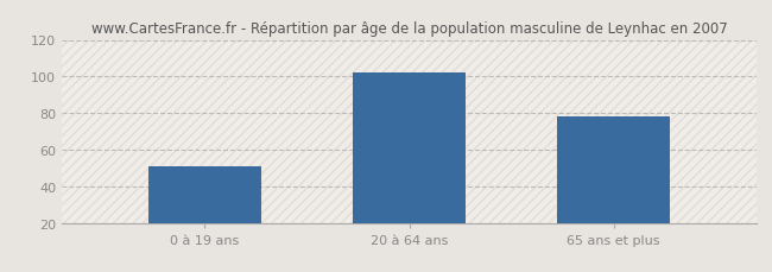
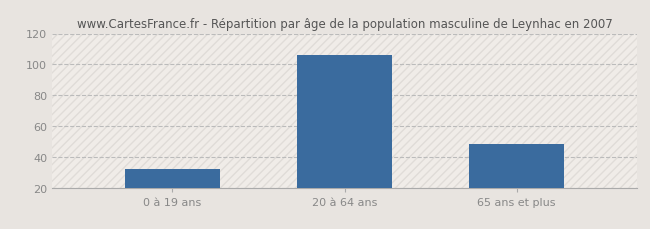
0 à 19 ans: 51 -> 32
20 à 64 ans: 102 -> 106
65 ans et plus: 78 -> 48
